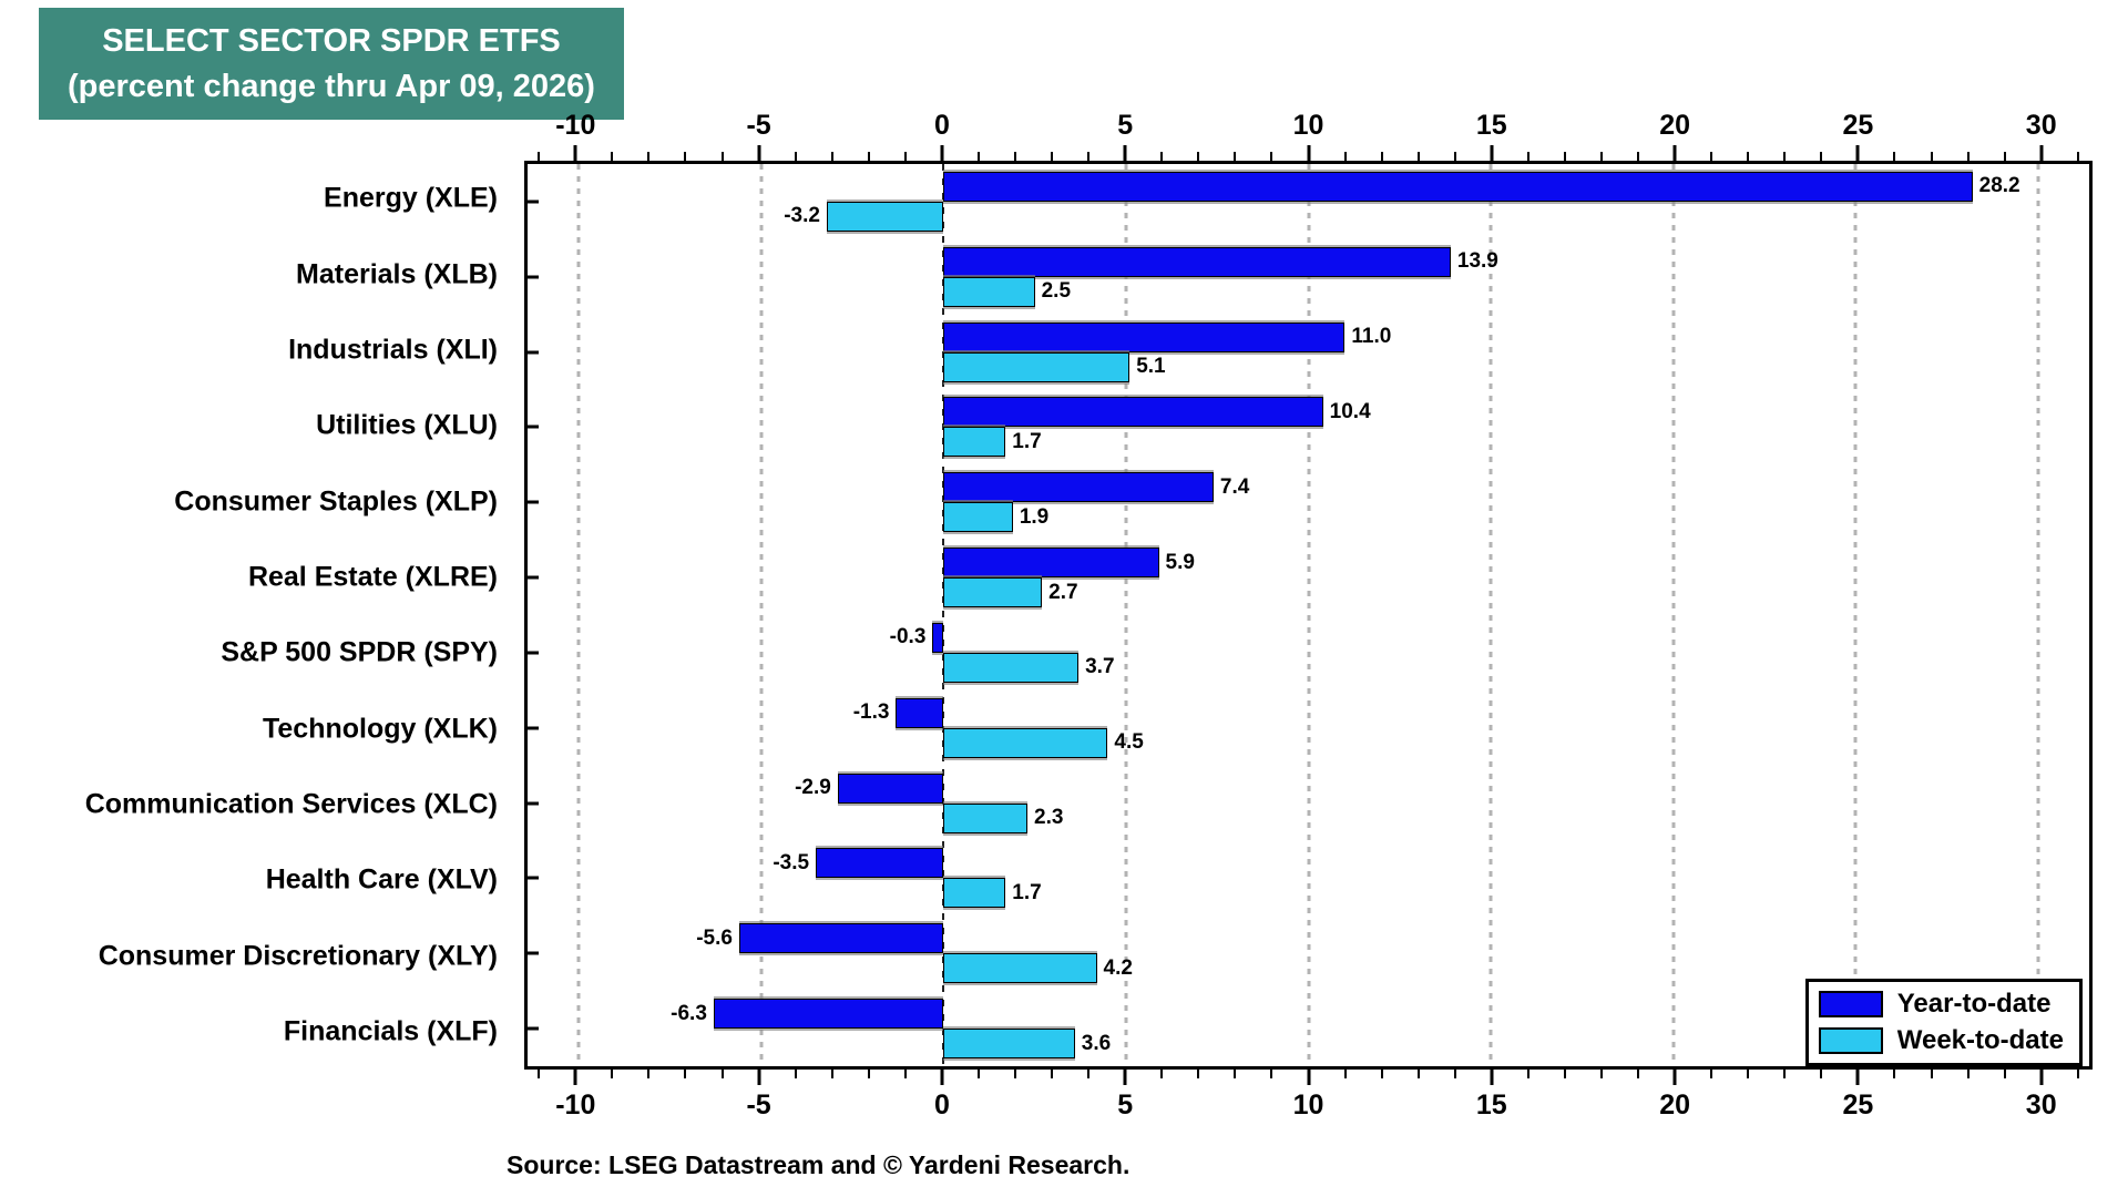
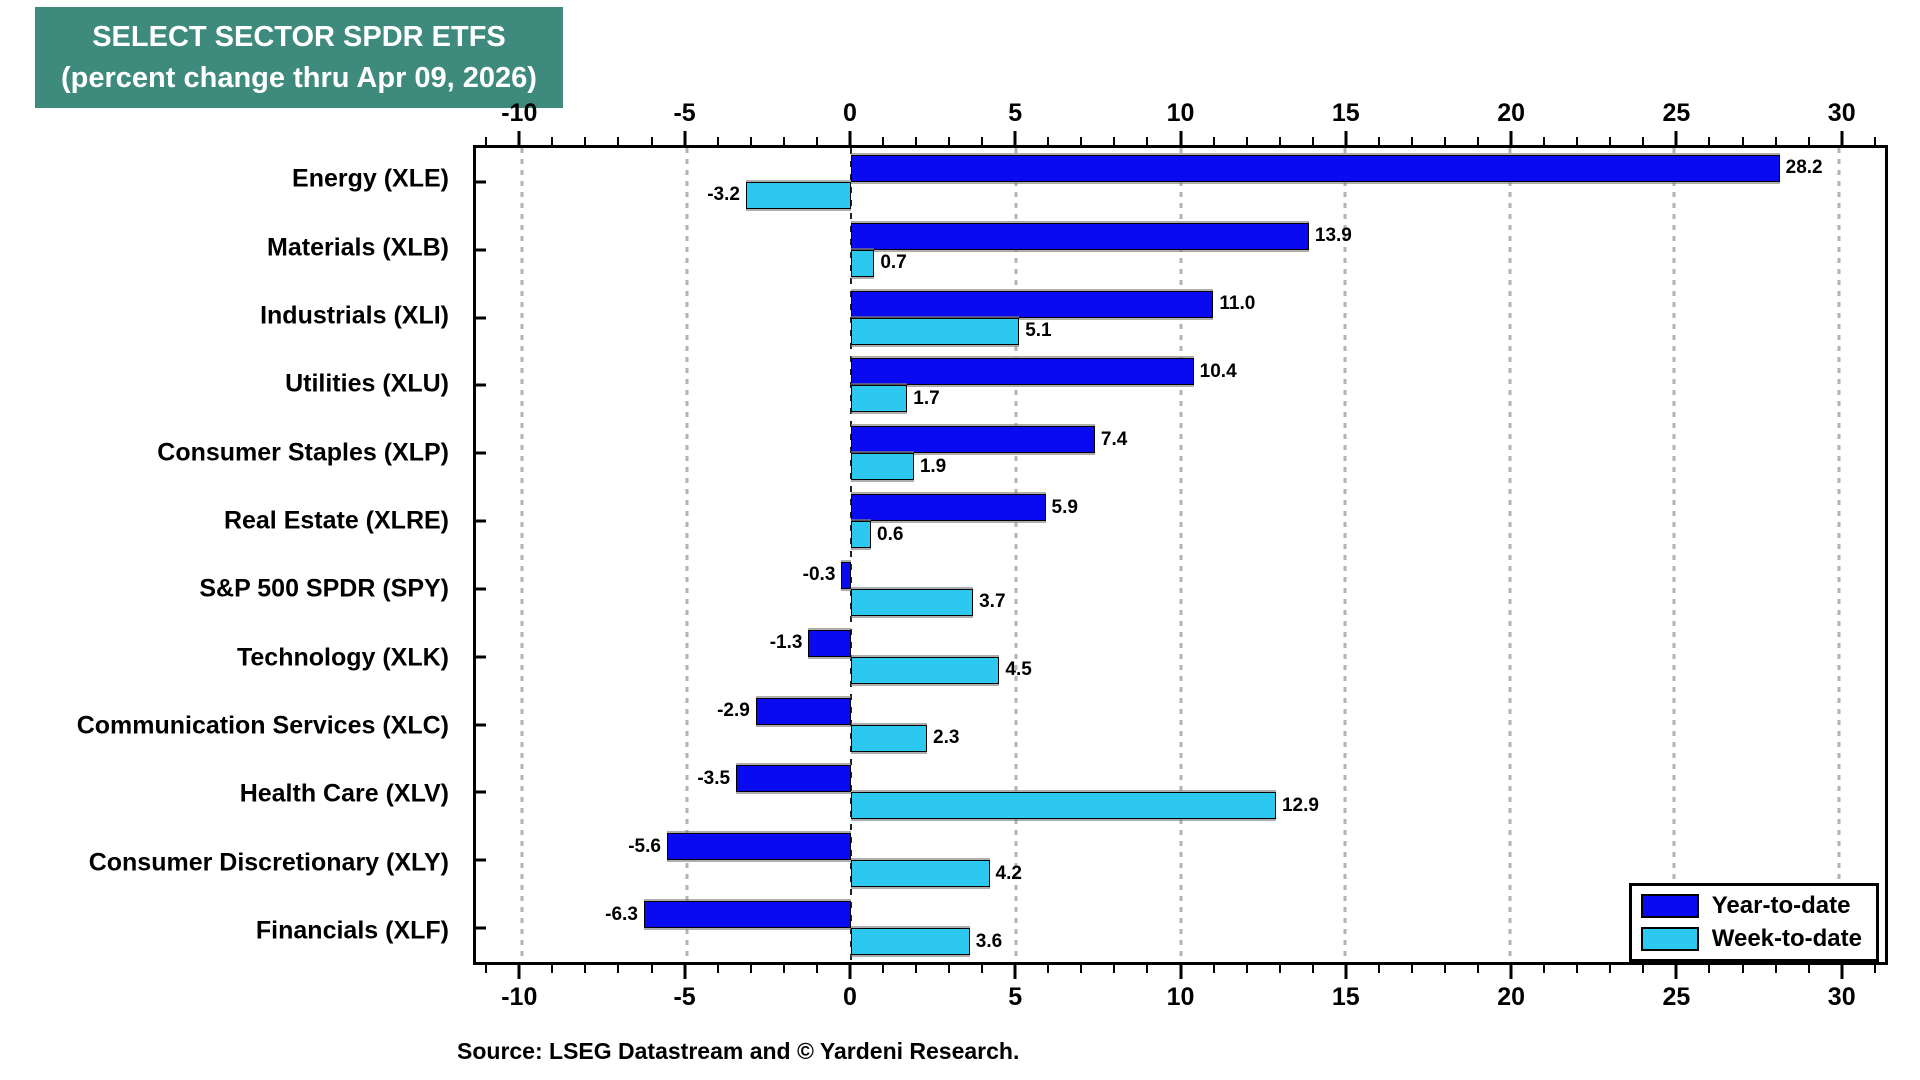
Week-to-date/Materials (XLB): 2.5 -> 0.7
Week-to-date/Real Estate (XLRE): 2.7 -> 0.6
Week-to-date/Health Care (XLV): 1.7 -> 12.9
